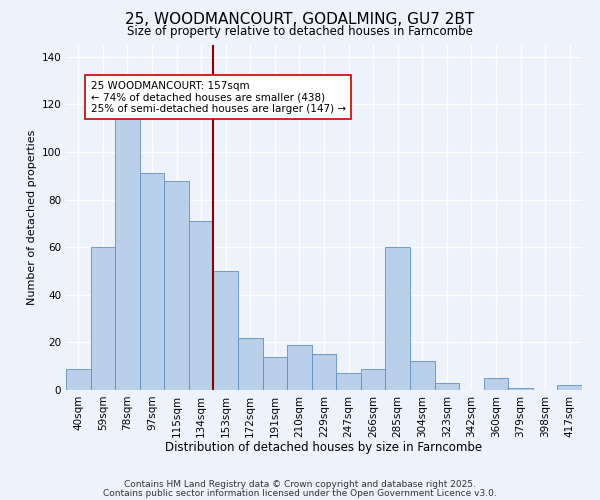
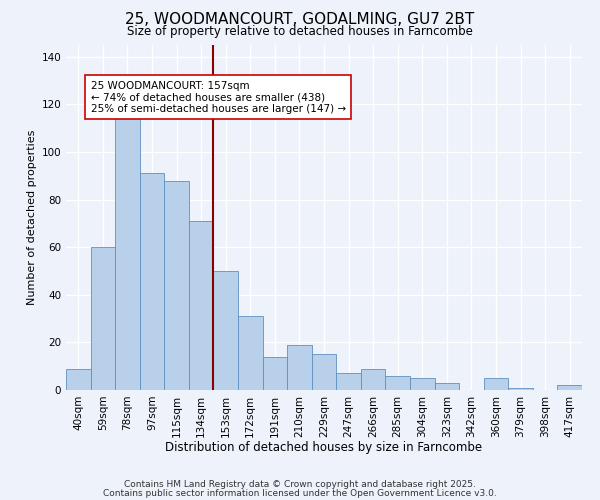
172sqm: 22 -> 31
285sqm: 60 -> 6
304sqm: 12 -> 5
